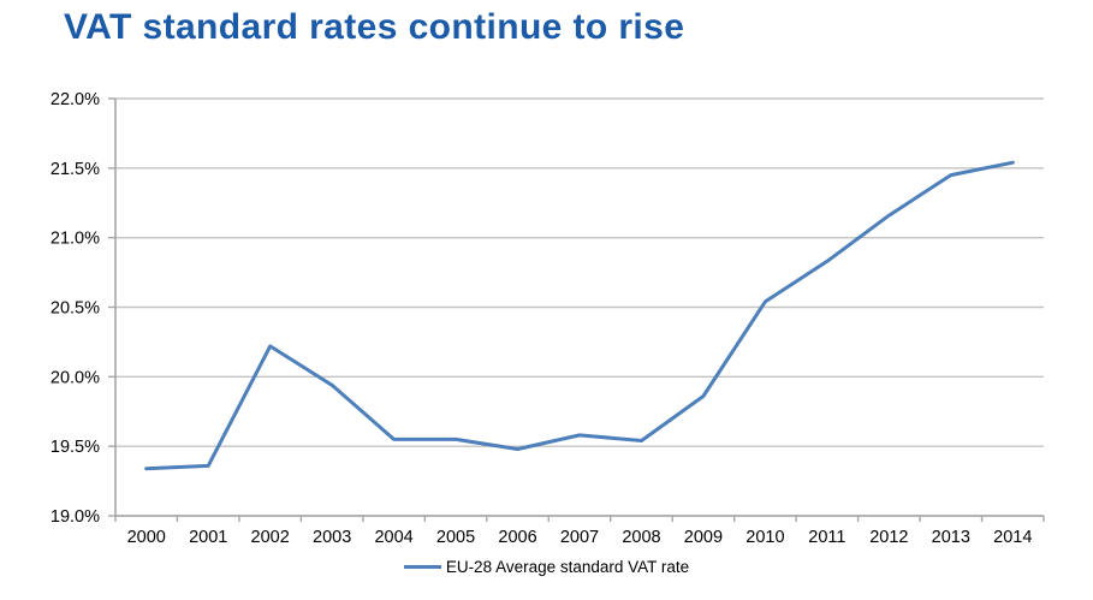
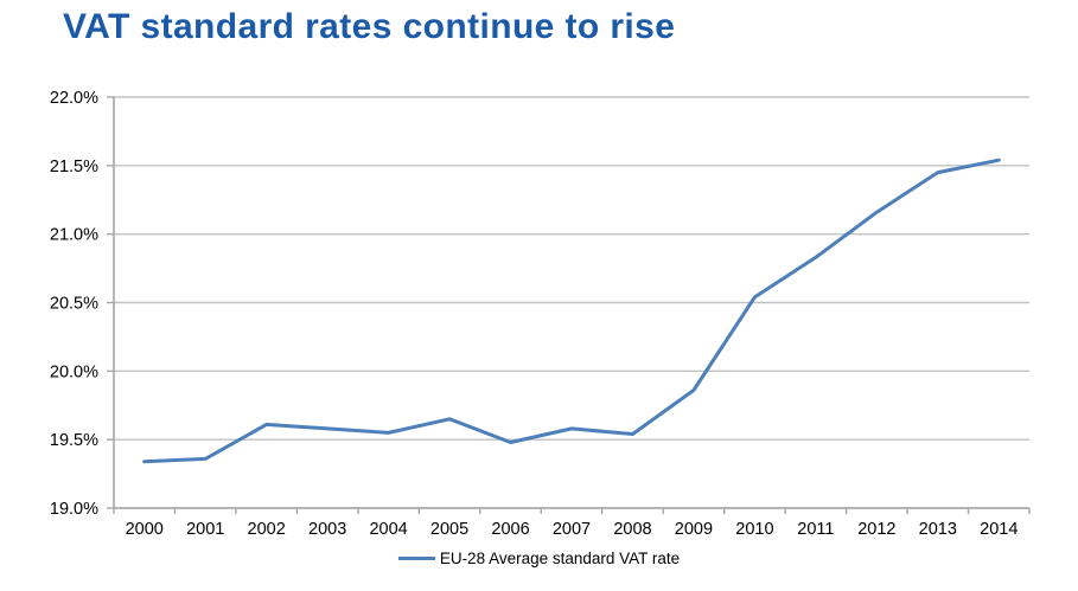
2002: 20.22% -> 19.61%
2003: 19.94% -> 19.58%
2005: 19.55% -> 19.65%
